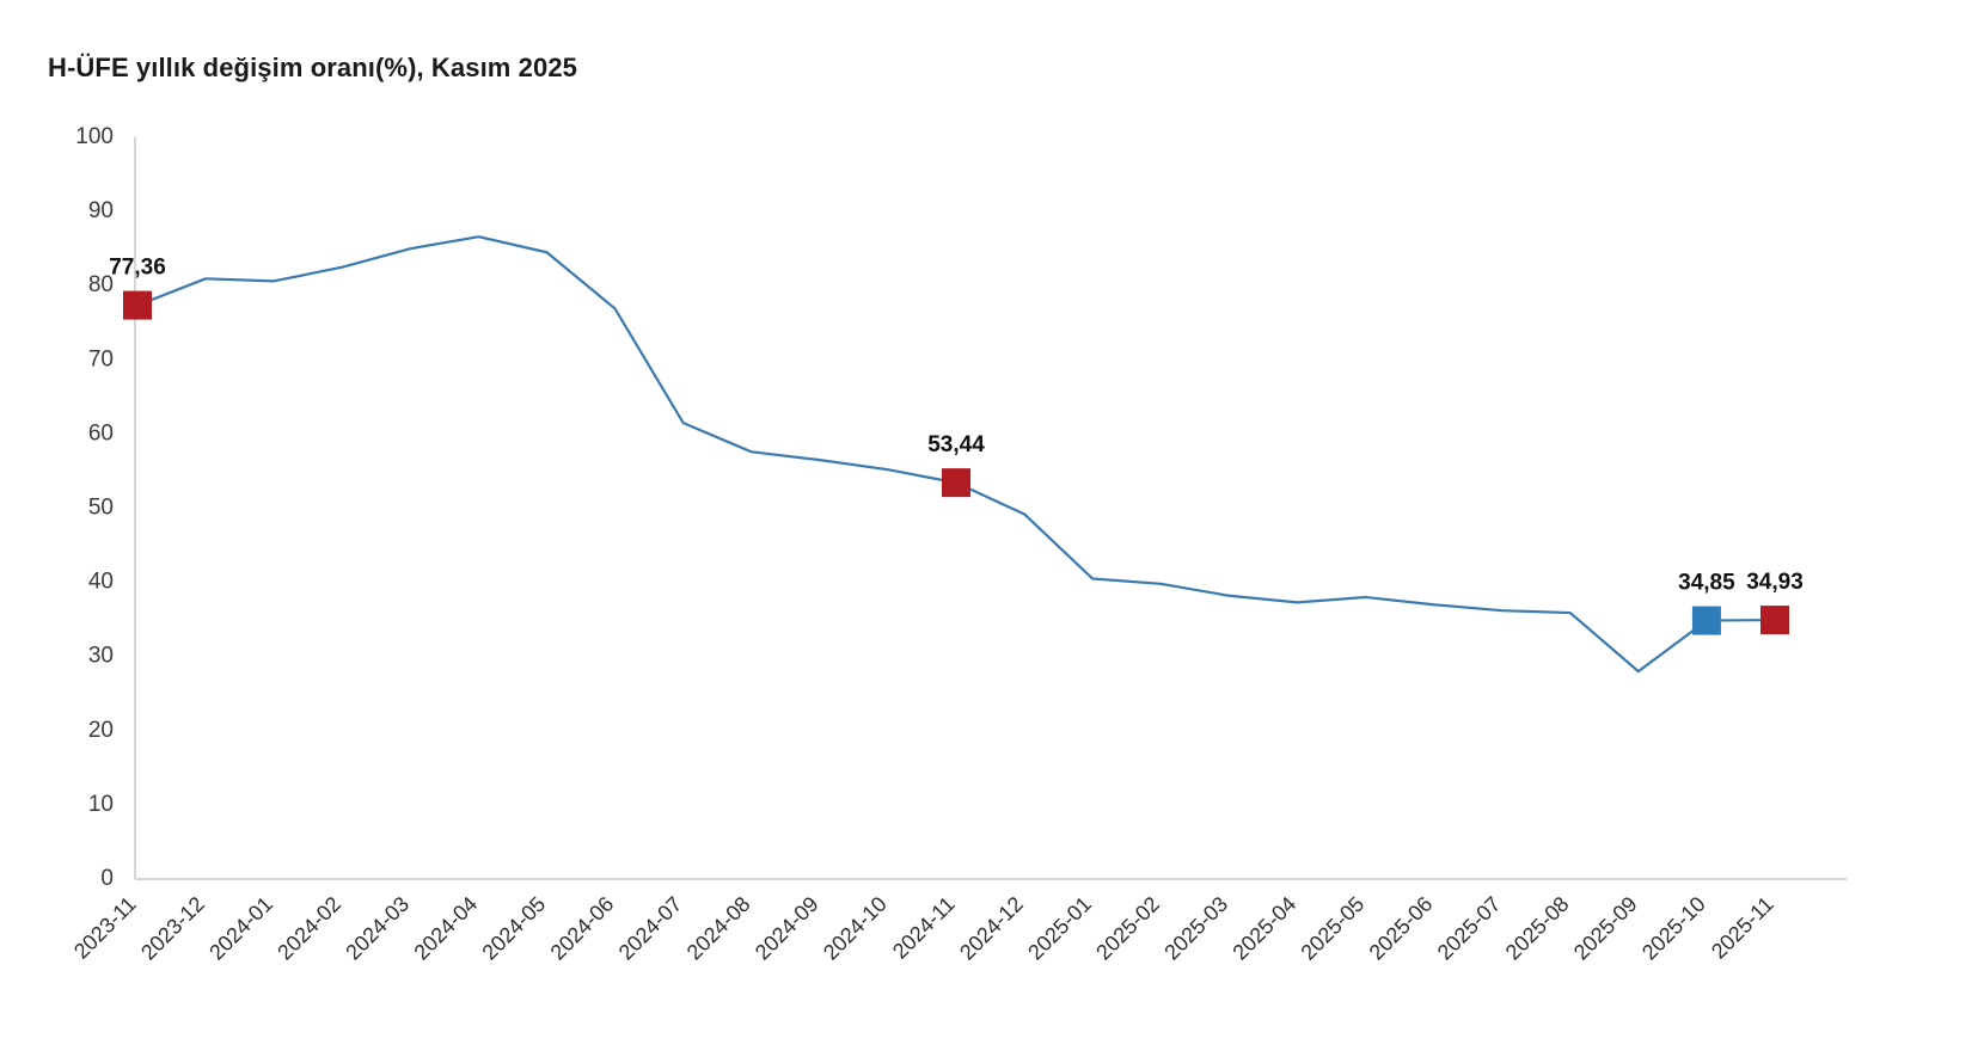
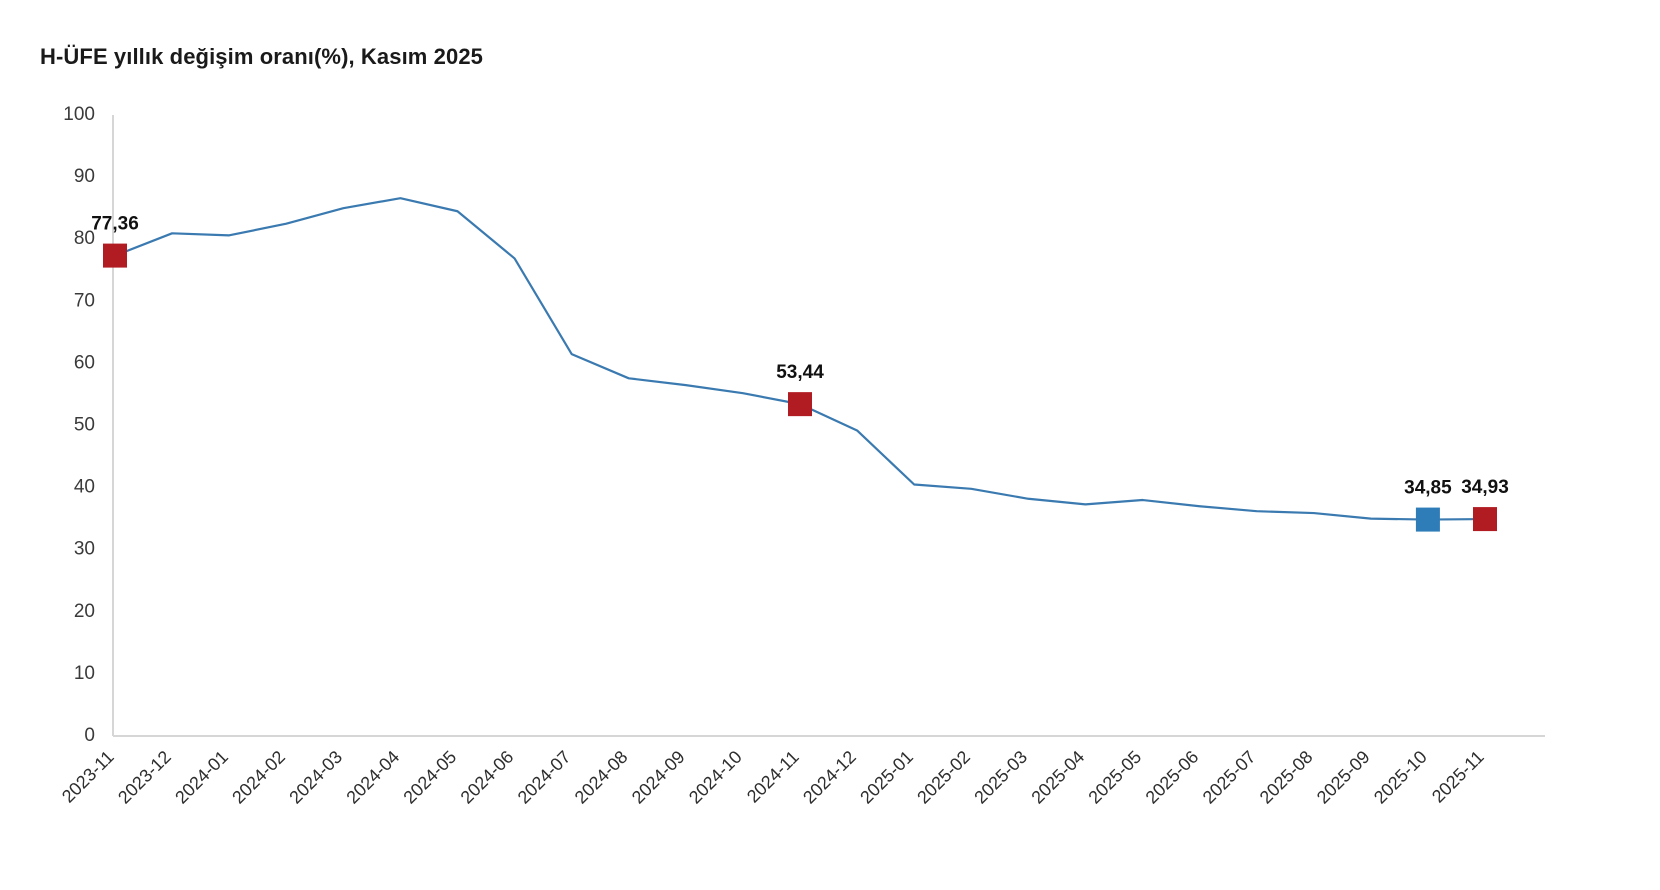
2025-09: 28 -> 35
